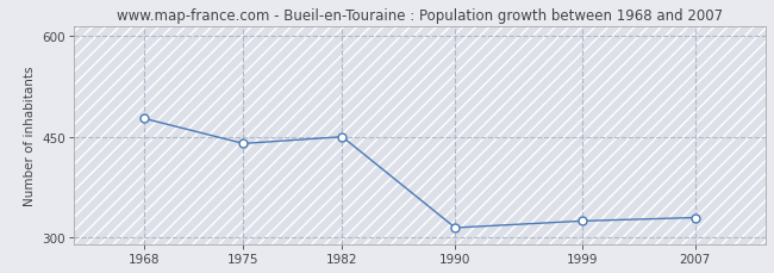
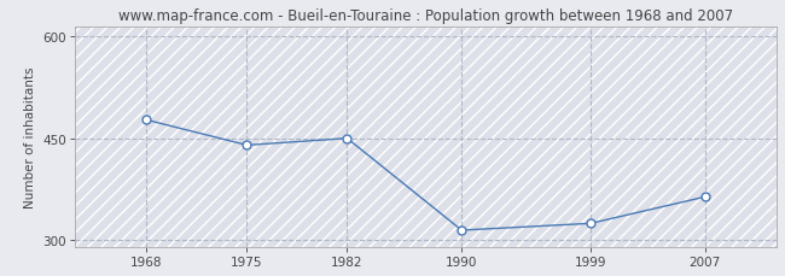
2007: 330 -> 364
